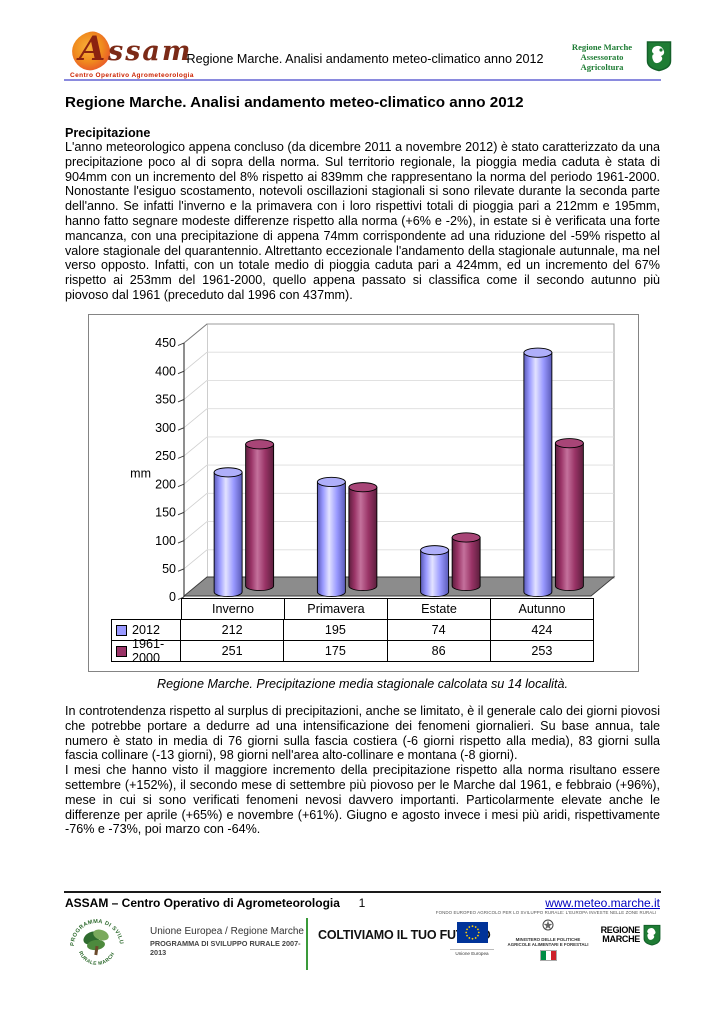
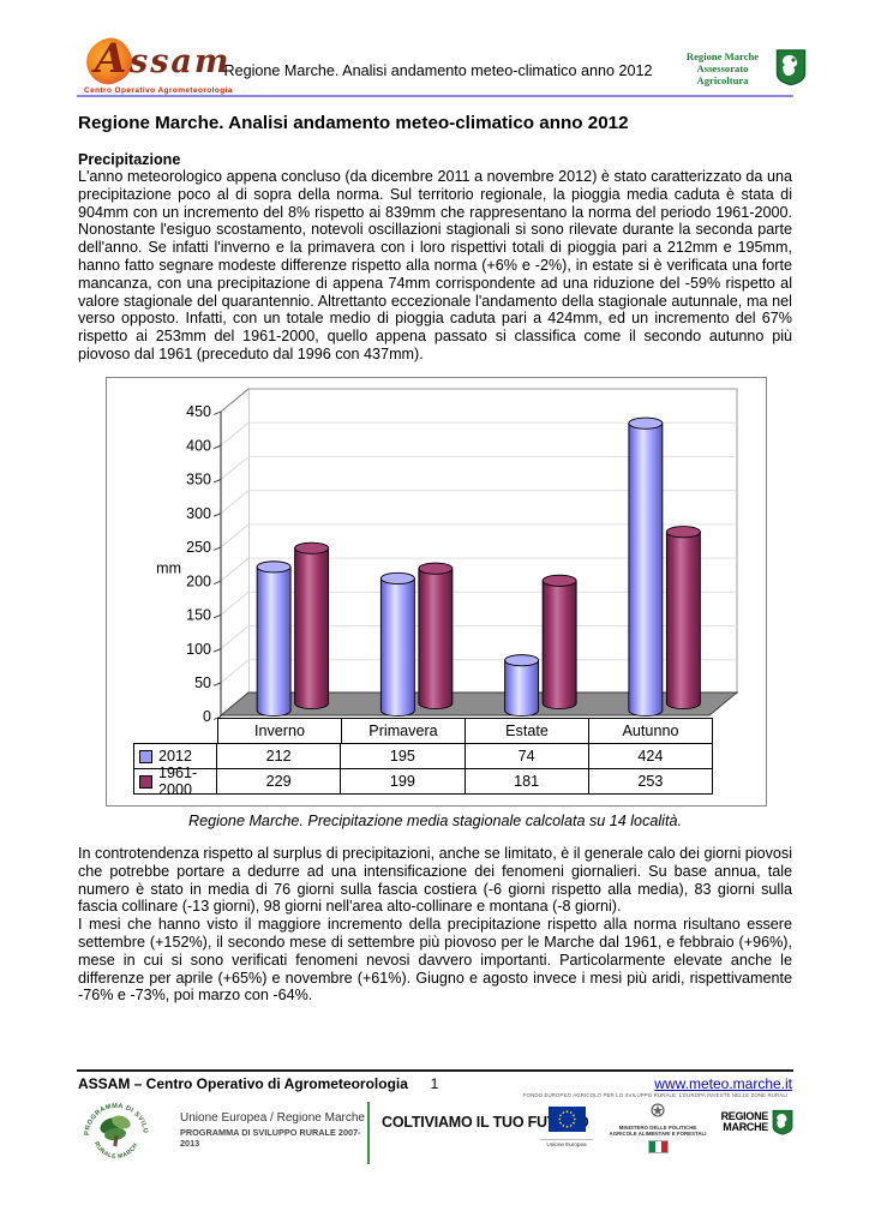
1961-2000/Inverno: 251 -> 229
1961-2000/Primavera: 175 -> 199
1961-2000/Estate: 86 -> 181
